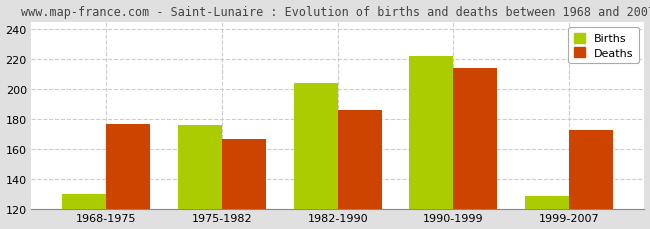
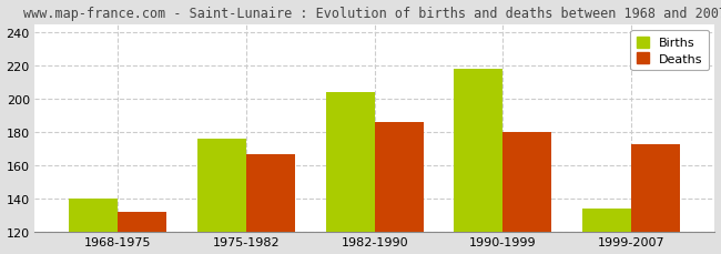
Births/1968-1975: 130 -> 140
Deaths/1968-1975: 177 -> 132
Births/1990-1999: 222 -> 218
Deaths/1990-1999: 214 -> 180
Births/1999-2007: 129 -> 134
